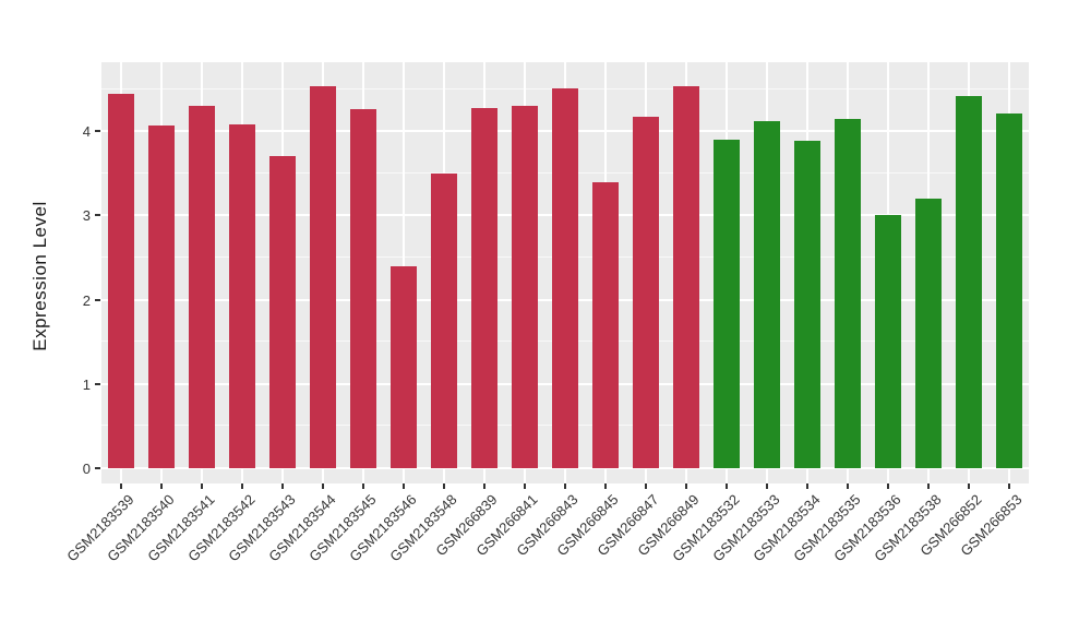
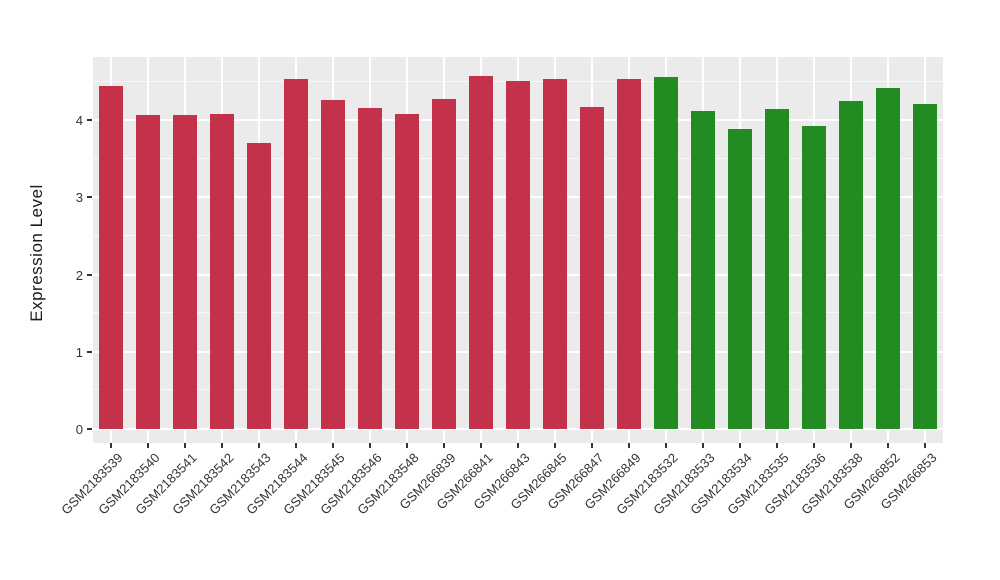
GSM2183541: 4.3 -> 4.1
GSM2183546: 2.4 -> 4.2
GSM2183548: 3.5 -> 4.1
GSM266841: 4.3 -> 4.6
GSM266845: 3.4 -> 4.5
GSM2183532: 3.9 -> 4.6
GSM2183536: 3.0 -> 3.9
GSM2183538: 3.2 -> 4.2
